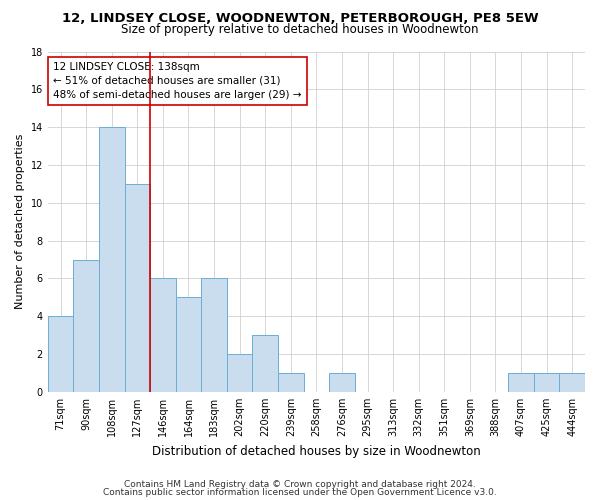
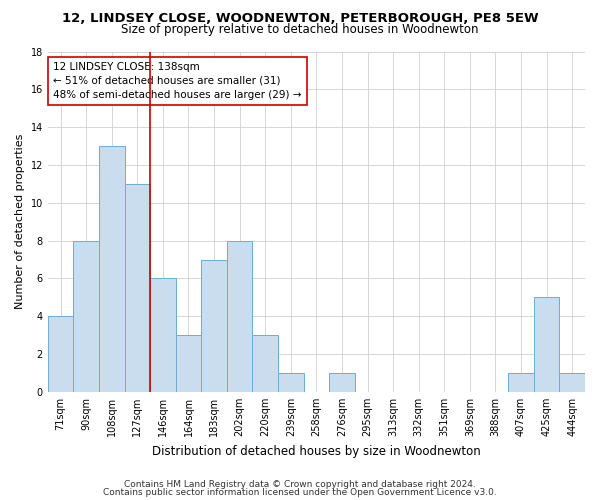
90sqm: 7 -> 8
108sqm: 14 -> 13
164sqm: 5 -> 3
183sqm: 6 -> 7
202sqm: 2 -> 8
425sqm: 1 -> 5
